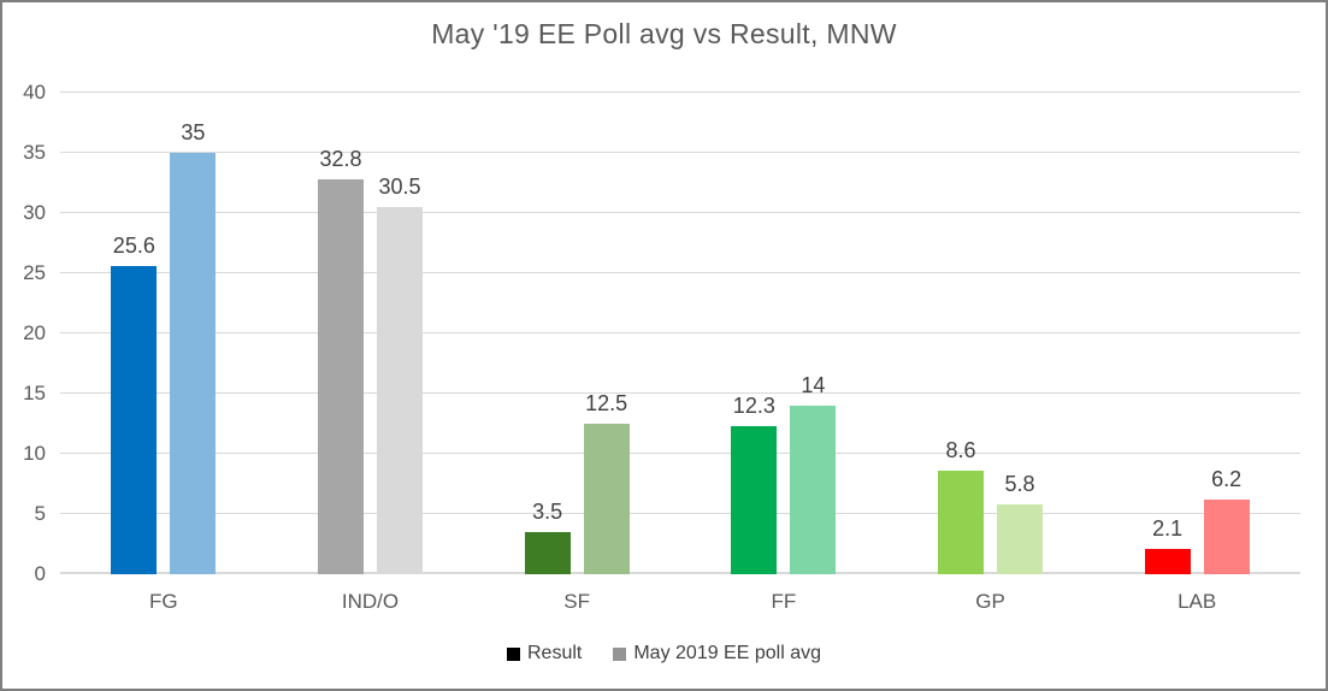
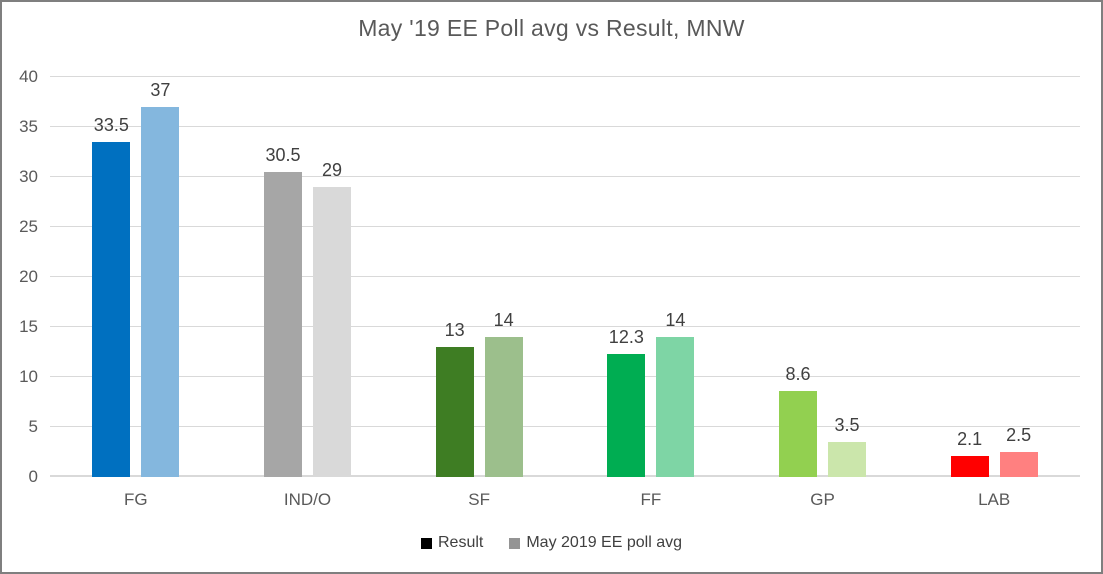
Result/FG: 25.6 -> 33.5
May 2019 EE poll avg/FG: 35 -> 37
Result/IND/O: 32.8 -> 30.5
May 2019 EE poll avg/IND/O: 30.5 -> 29
Result/SF: 3.5 -> 13
May 2019 EE poll avg/SF: 12.5 -> 14
May 2019 EE poll avg/GP: 5.8 -> 3.5
May 2019 EE poll avg/LAB: 6.2 -> 2.5
